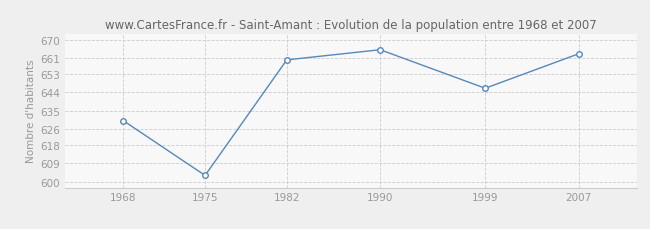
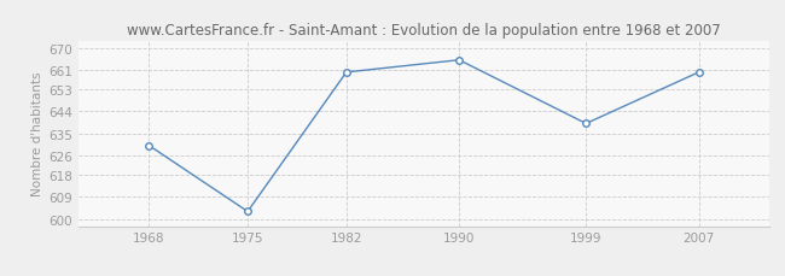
1999: 646 -> 639
2007: 663 -> 660
